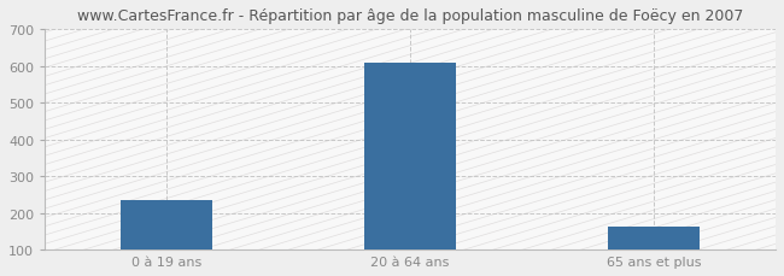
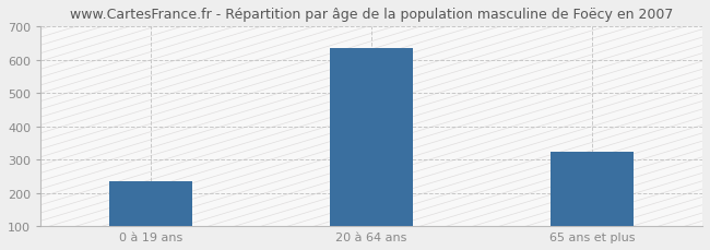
20 à 64 ans: 610 -> 635
65 ans et plus: 163 -> 325
